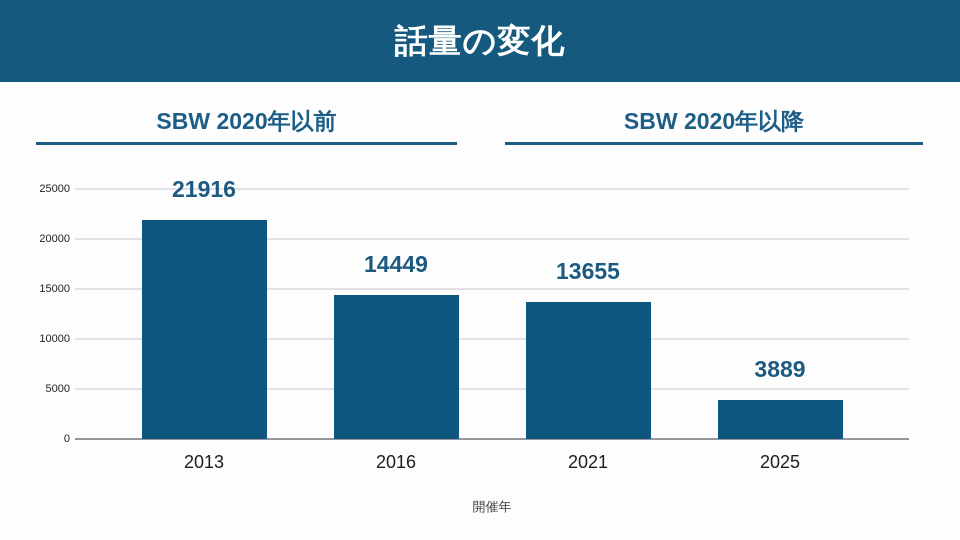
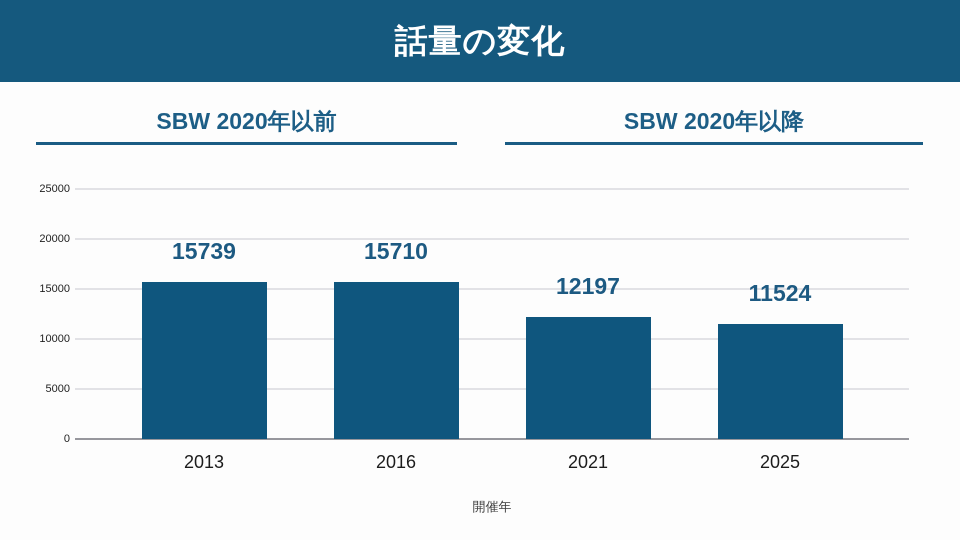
2013: 21916 -> 15739
2016: 14449 -> 15710
2021: 13655 -> 12197
2025: 3889 -> 11524
